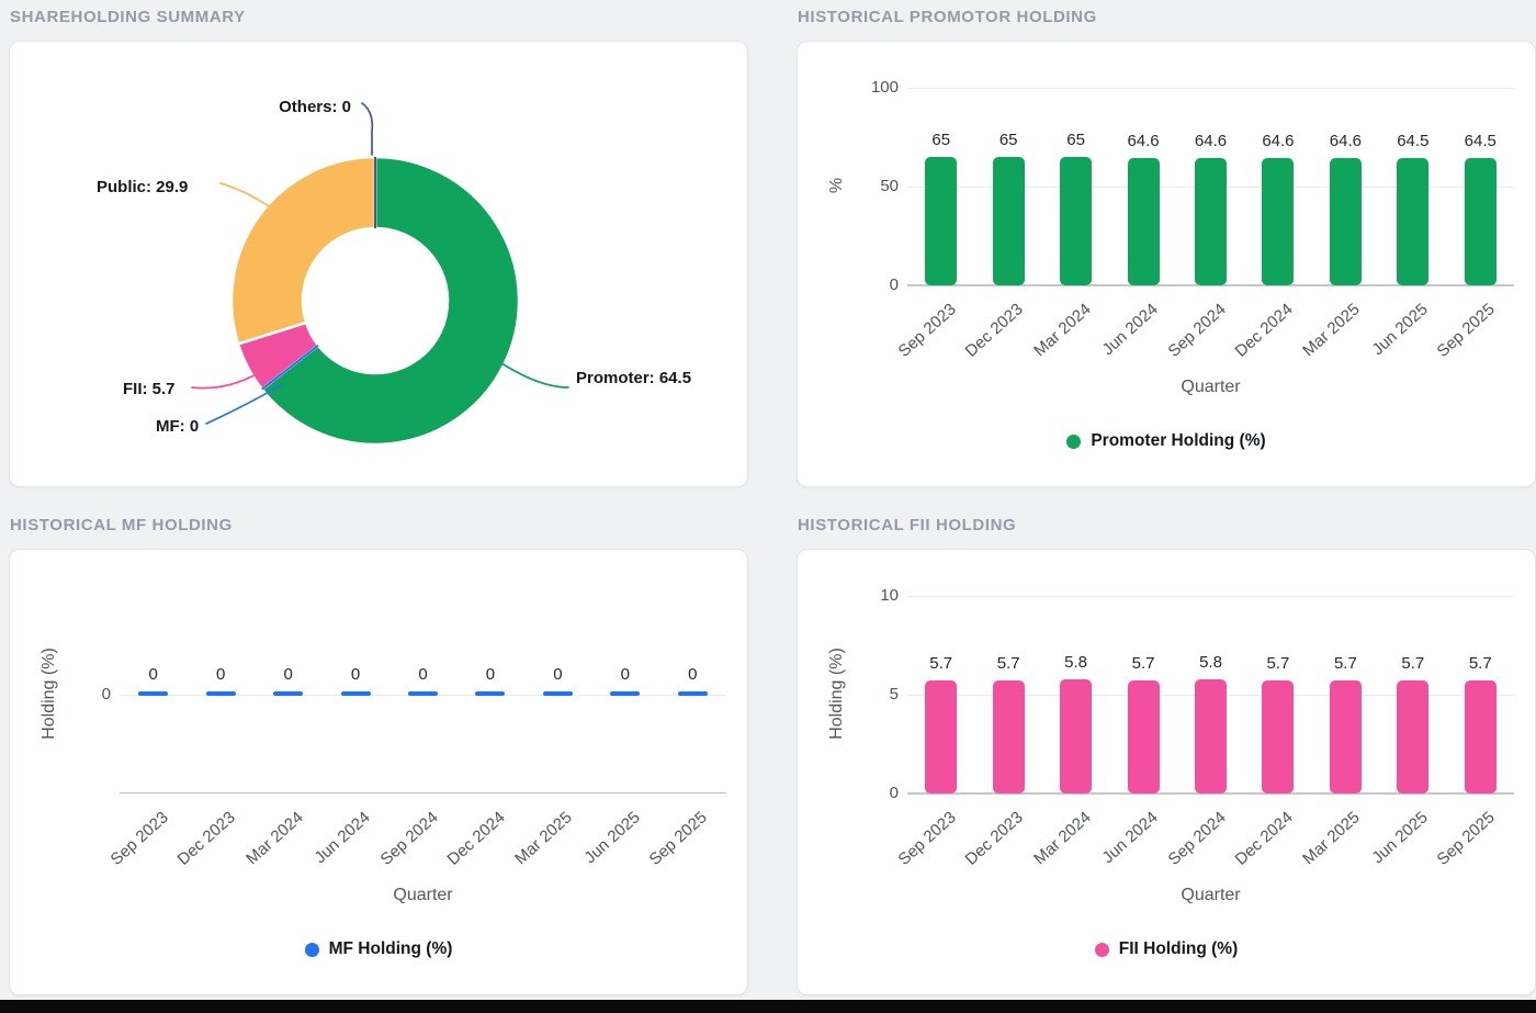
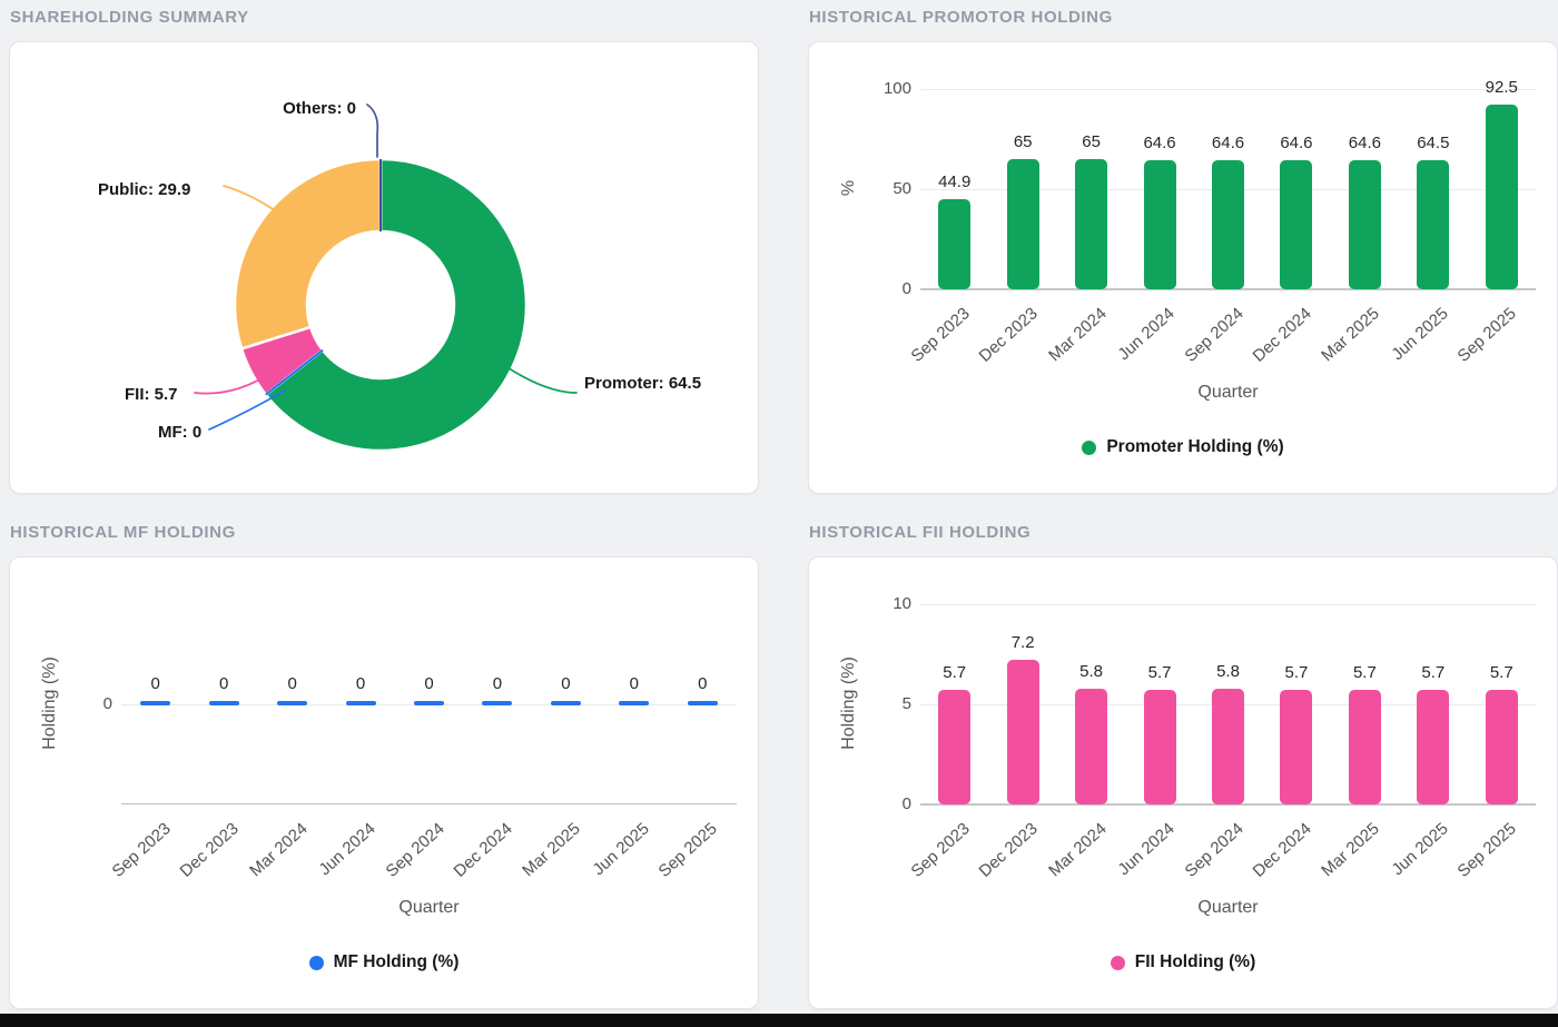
HISTORICAL PROMOTOR HOLDING/Sep 2023: 65 -> 44.9
HISTORICAL PROMOTOR HOLDING/Sep 2025: 64.5 -> 92.5
HISTORICAL FII HOLDING/Dec 2023: 5.7 -> 7.2
